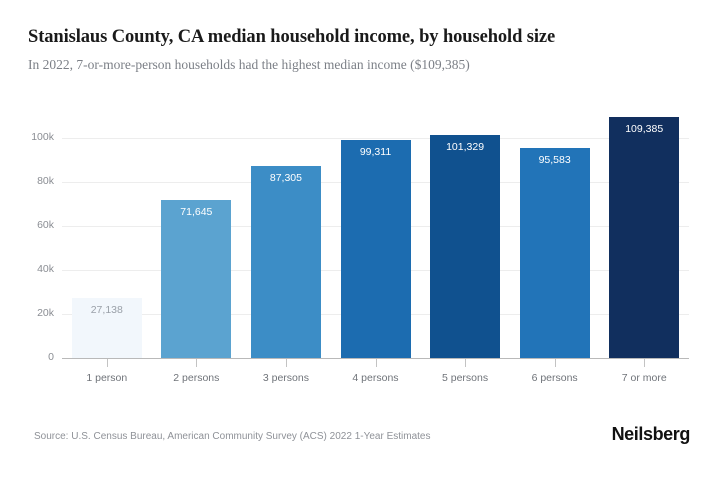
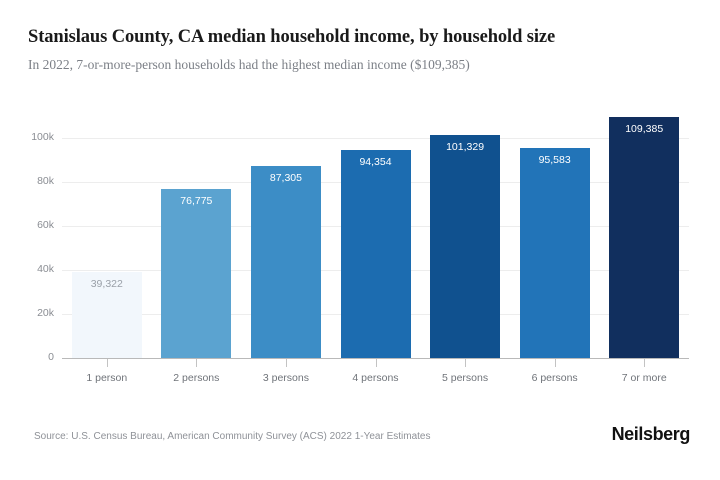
1 person: 27,138 -> 39,322
2 persons: 71,645 -> 76,775
4 persons: 99,311 -> 94,354
